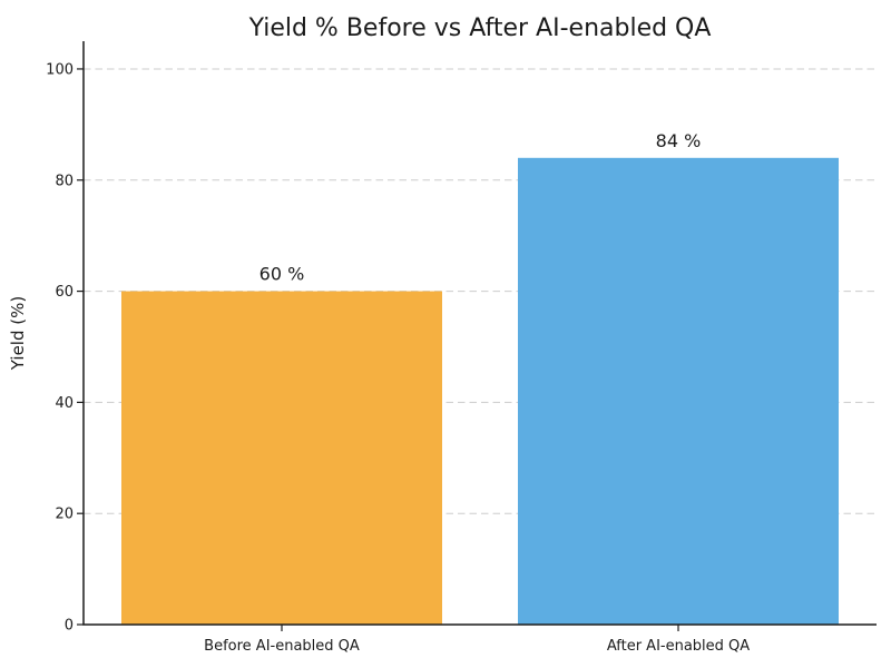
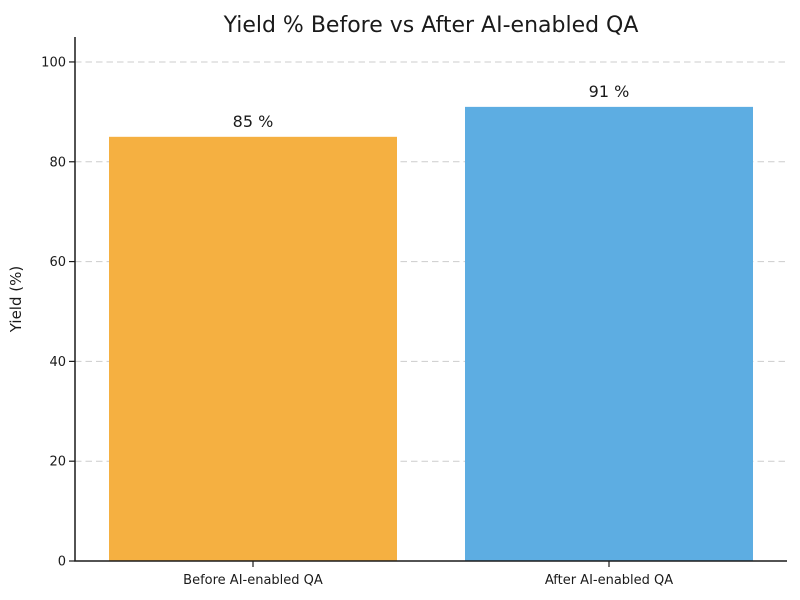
Before AI-enabled QA: 60 -> 85
After AI-enabled QA: 84 -> 91
